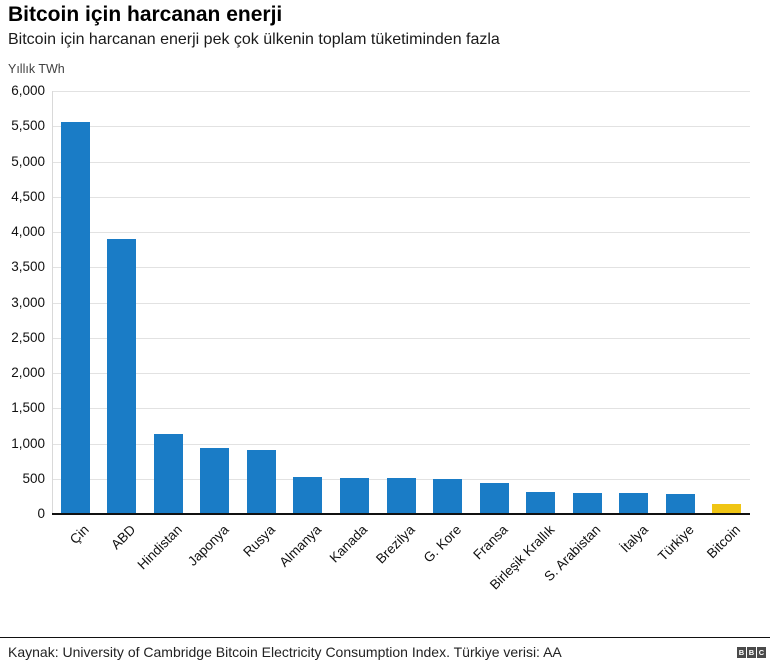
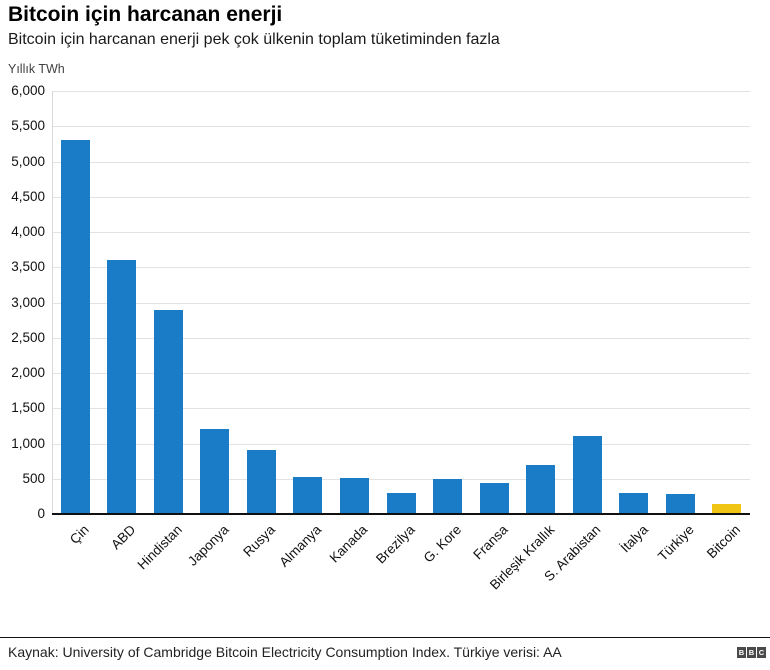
Çin: 5600 -> 5300
ABD: 3900 -> 3600
Hindistan: 1100 -> 2900
Japonya: 900 -> 1200
Brezilya: 500 -> 300
Birleşik Krallık: 300 -> 700
S. Arabistan: 300 -> 1100
